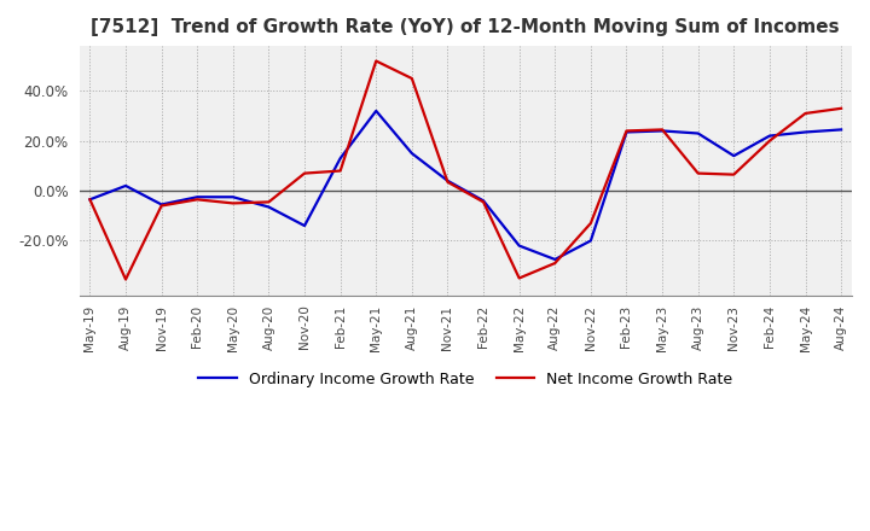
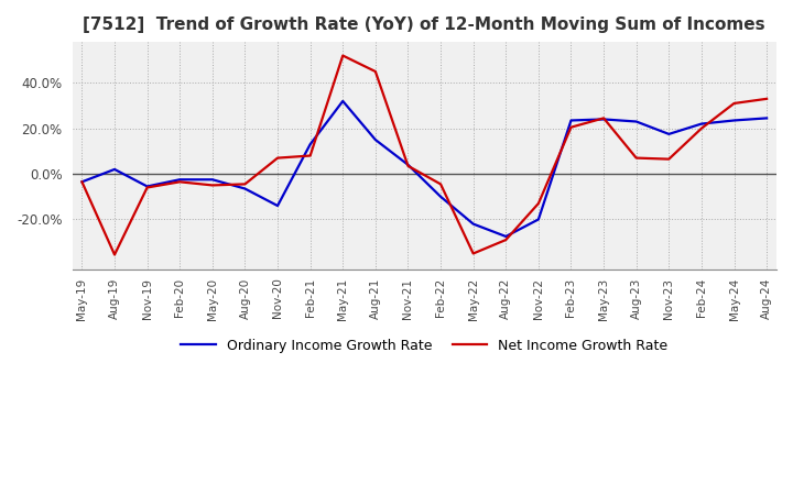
Ordinary Income Growth Rate/Feb-22: -4.0% -> -10.0%
Net Income Growth Rate/Feb-23: 24.0% -> 20.5%
Ordinary Income Growth Rate/Nov-23: 14.0% -> 17.5%
